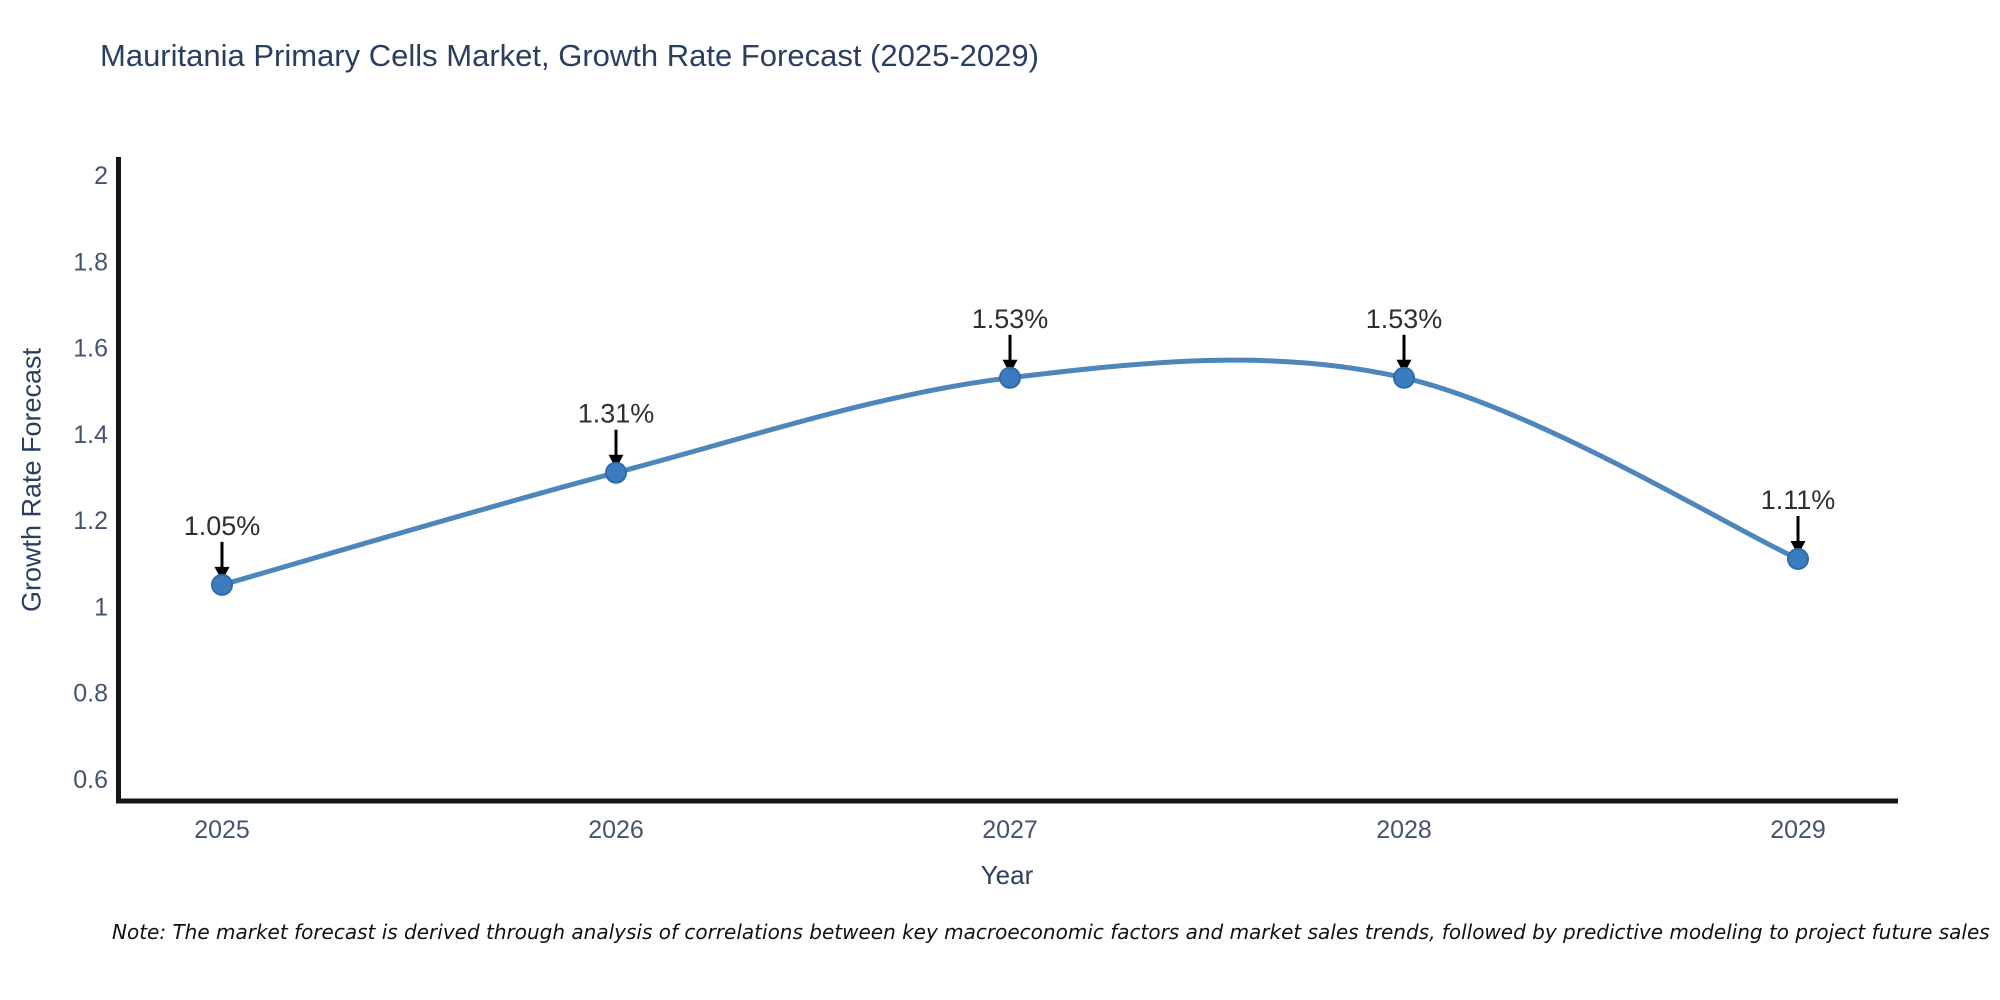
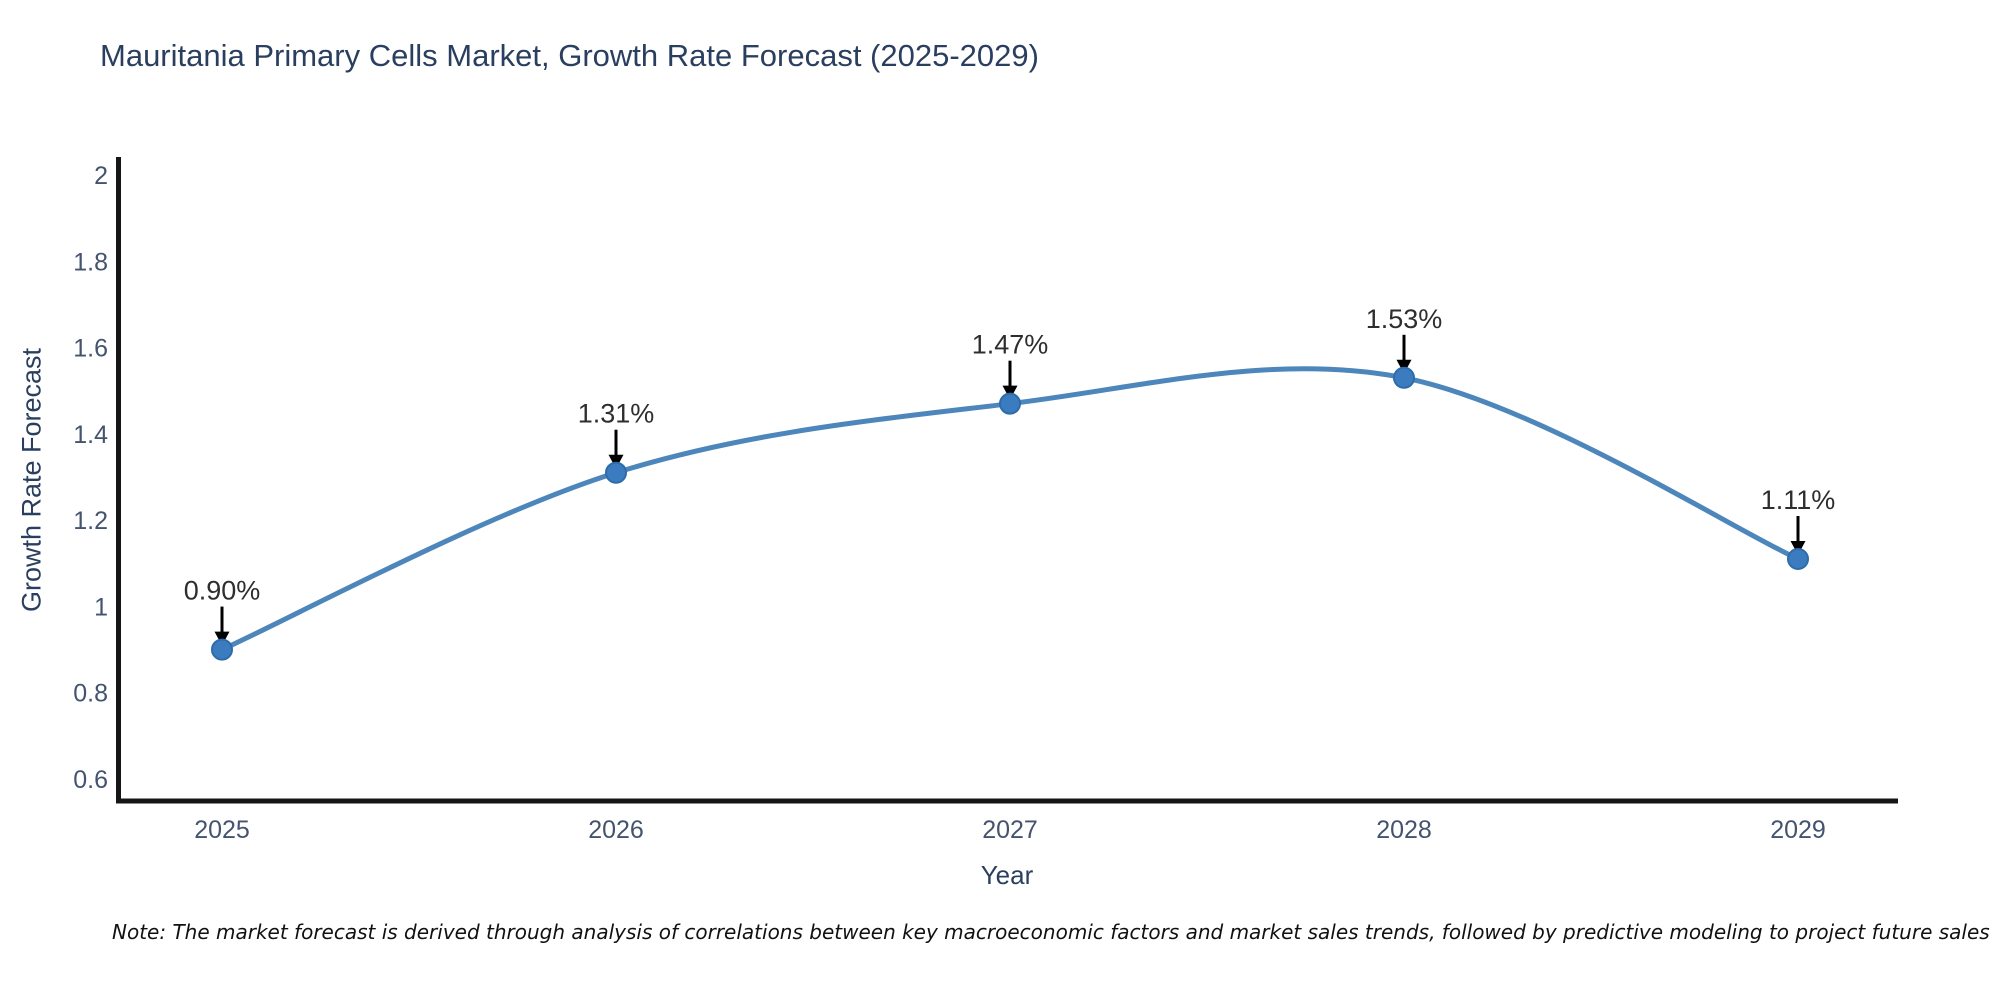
2025: 1.05% -> 0.90%
2027: 1.53% -> 1.47%
